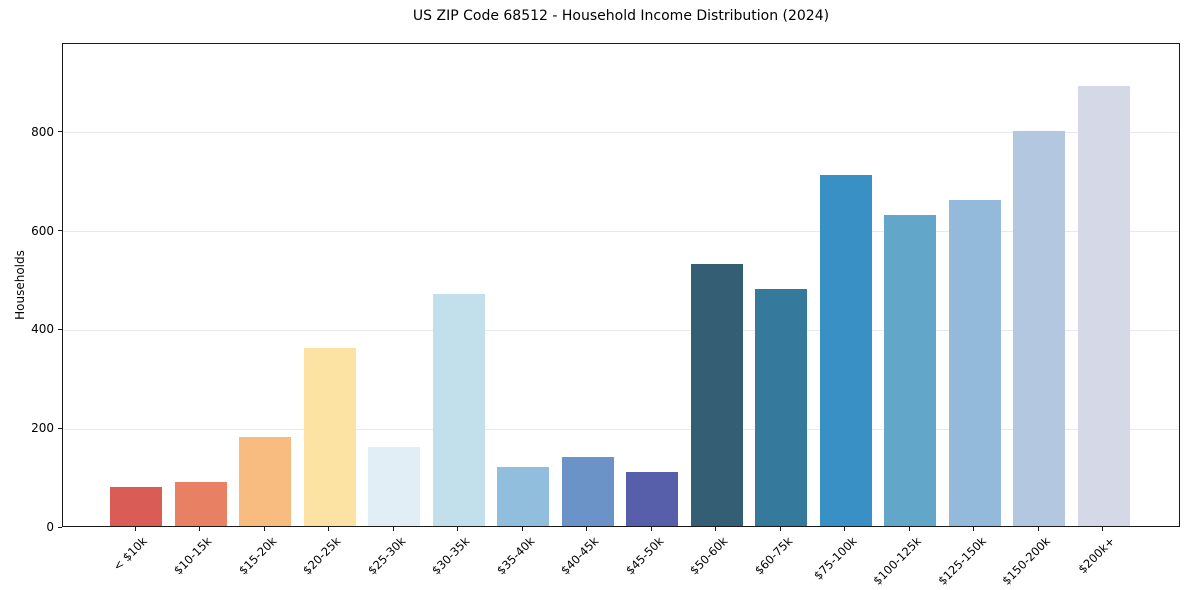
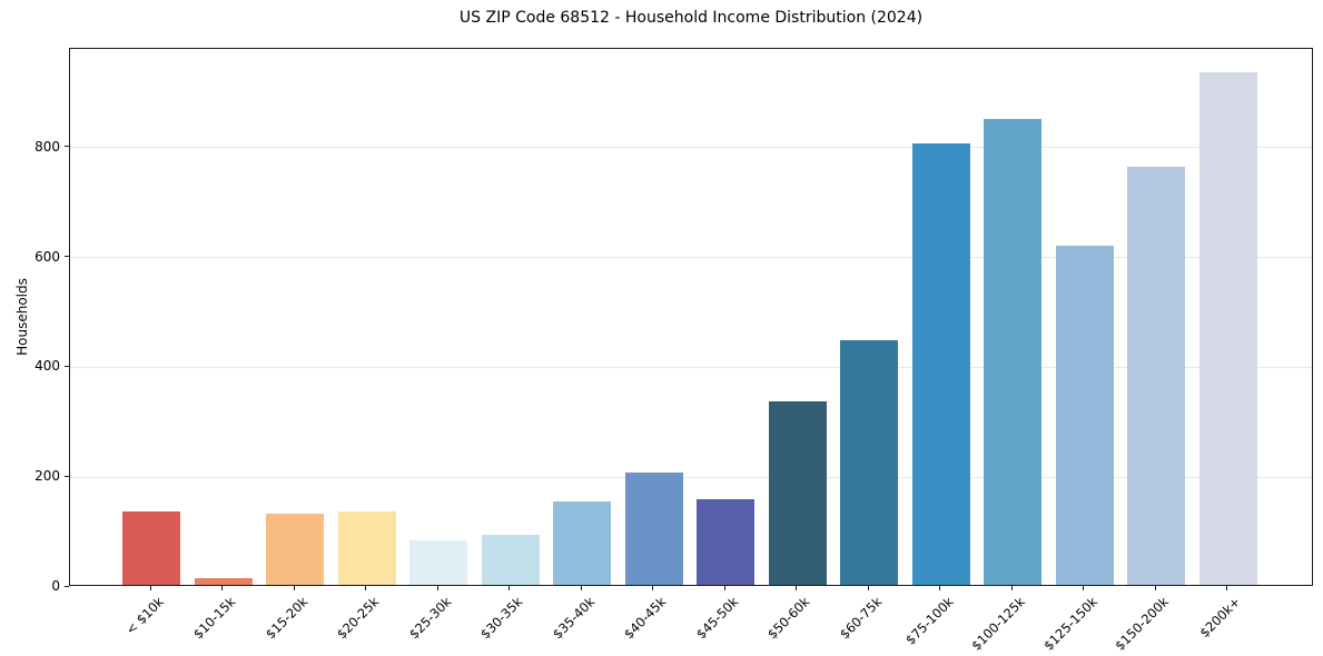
< $10k: 80 -> 130
$10-15k: 90 -> 10
$15-20k: 180 -> 130
$20-25k: 360 -> 130
$25-30k: 160 -> 80
$30-35k: 470 -> 90
$35-40k: 120 -> 150
$40-45k: 140 -> 200
$45-50k: 110 -> 160
$50-60k: 530 -> 330
$60-75k: 480 -> 440
$75-100k: 710 -> 800
$100-125k: 630 -> 850
$125-150k: 660 -> 620
$150-200k: 800 -> 760
$200k+: 890 -> 930
